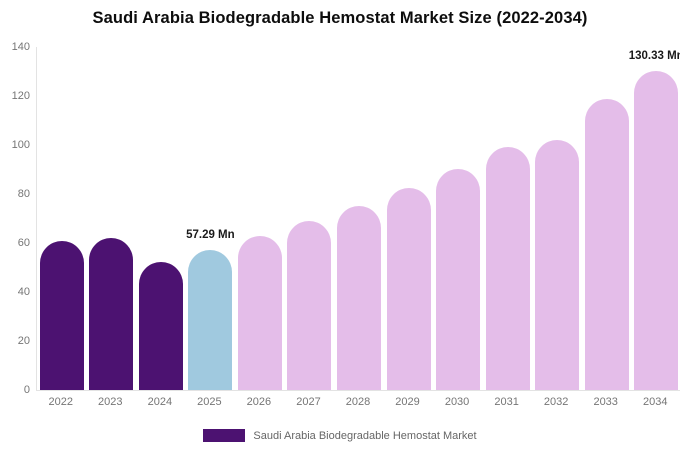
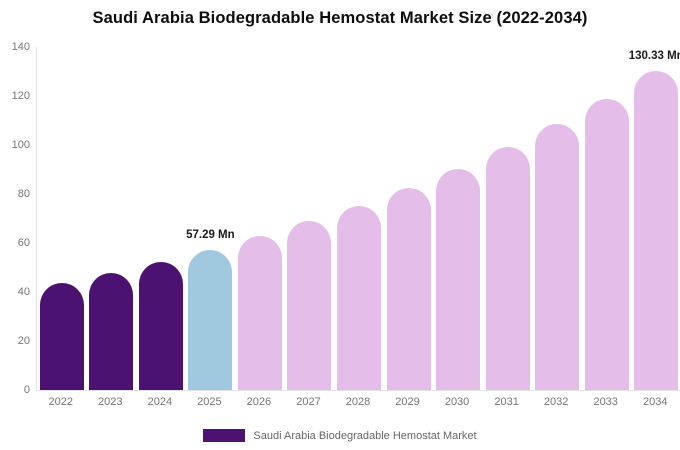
2022: 61 -> 44
2023: 62 -> 48
2032: 102 -> 109
